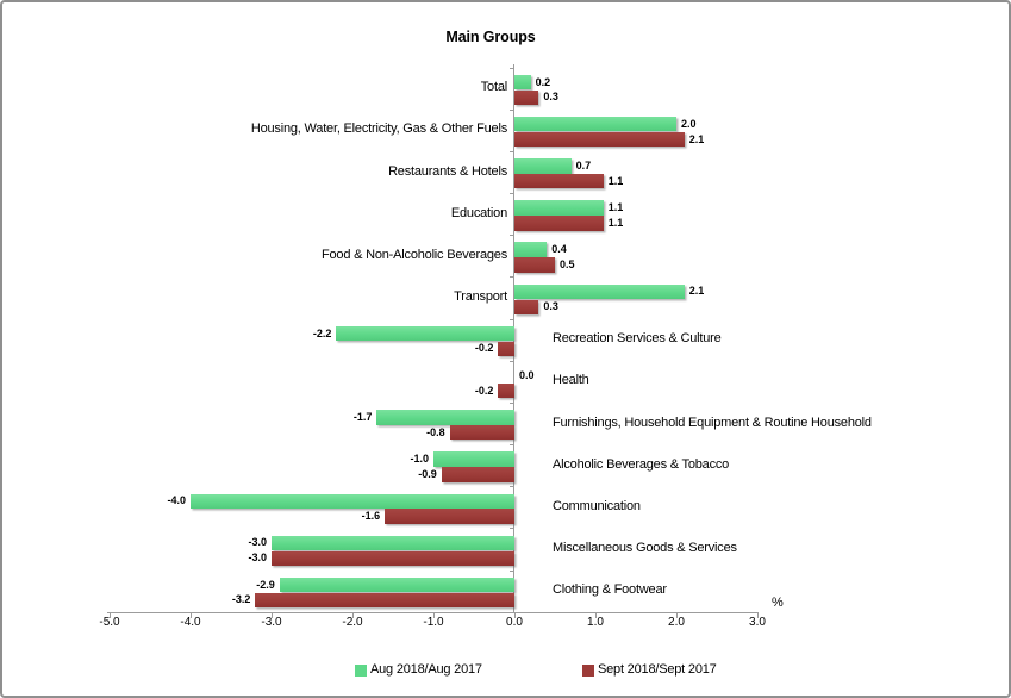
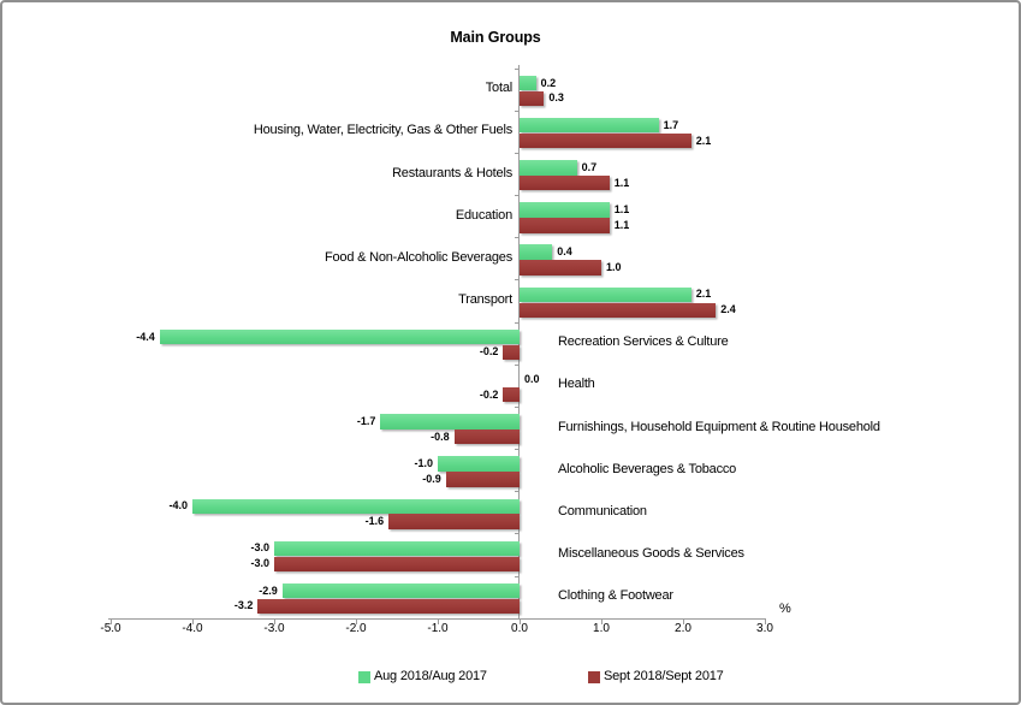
Aug 2018/Aug 2017/Housing, Water, Electricity, Gas & Other Fuels: 2.0 -> 1.7
Sept 2018/Sept 2017/Food & Non-Alcoholic Beverages: 0.5 -> 1.0
Sept 2018/Sept 2017/Transport: 0.3 -> 2.4
Aug 2018/Aug 2017/Recreation Services & Culture: -2.2 -> -4.4
